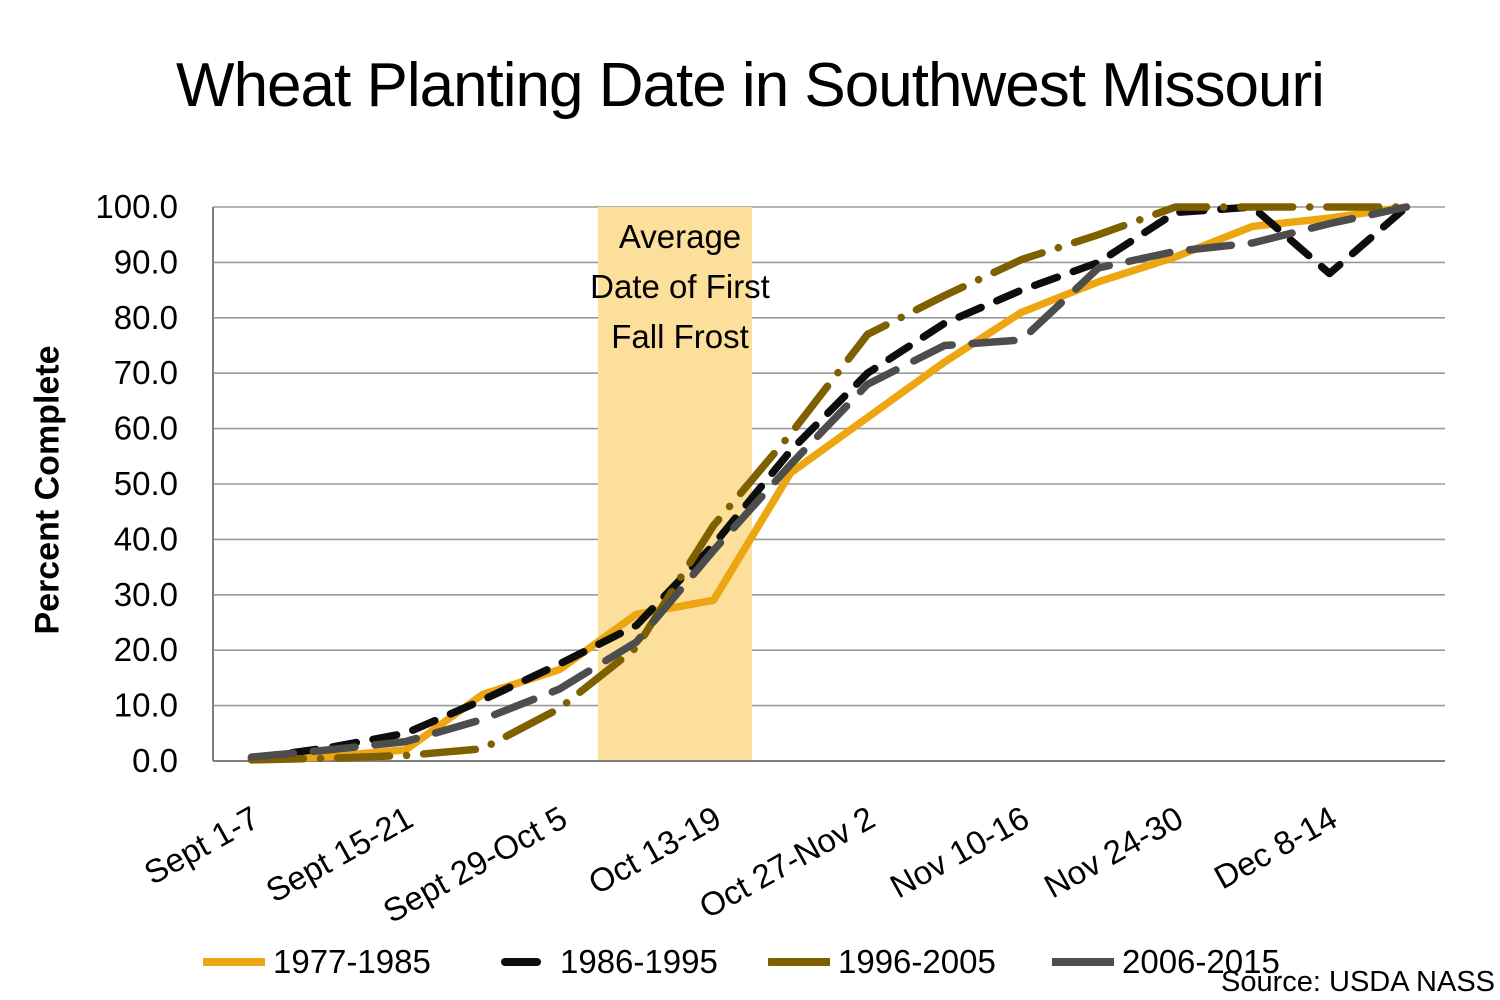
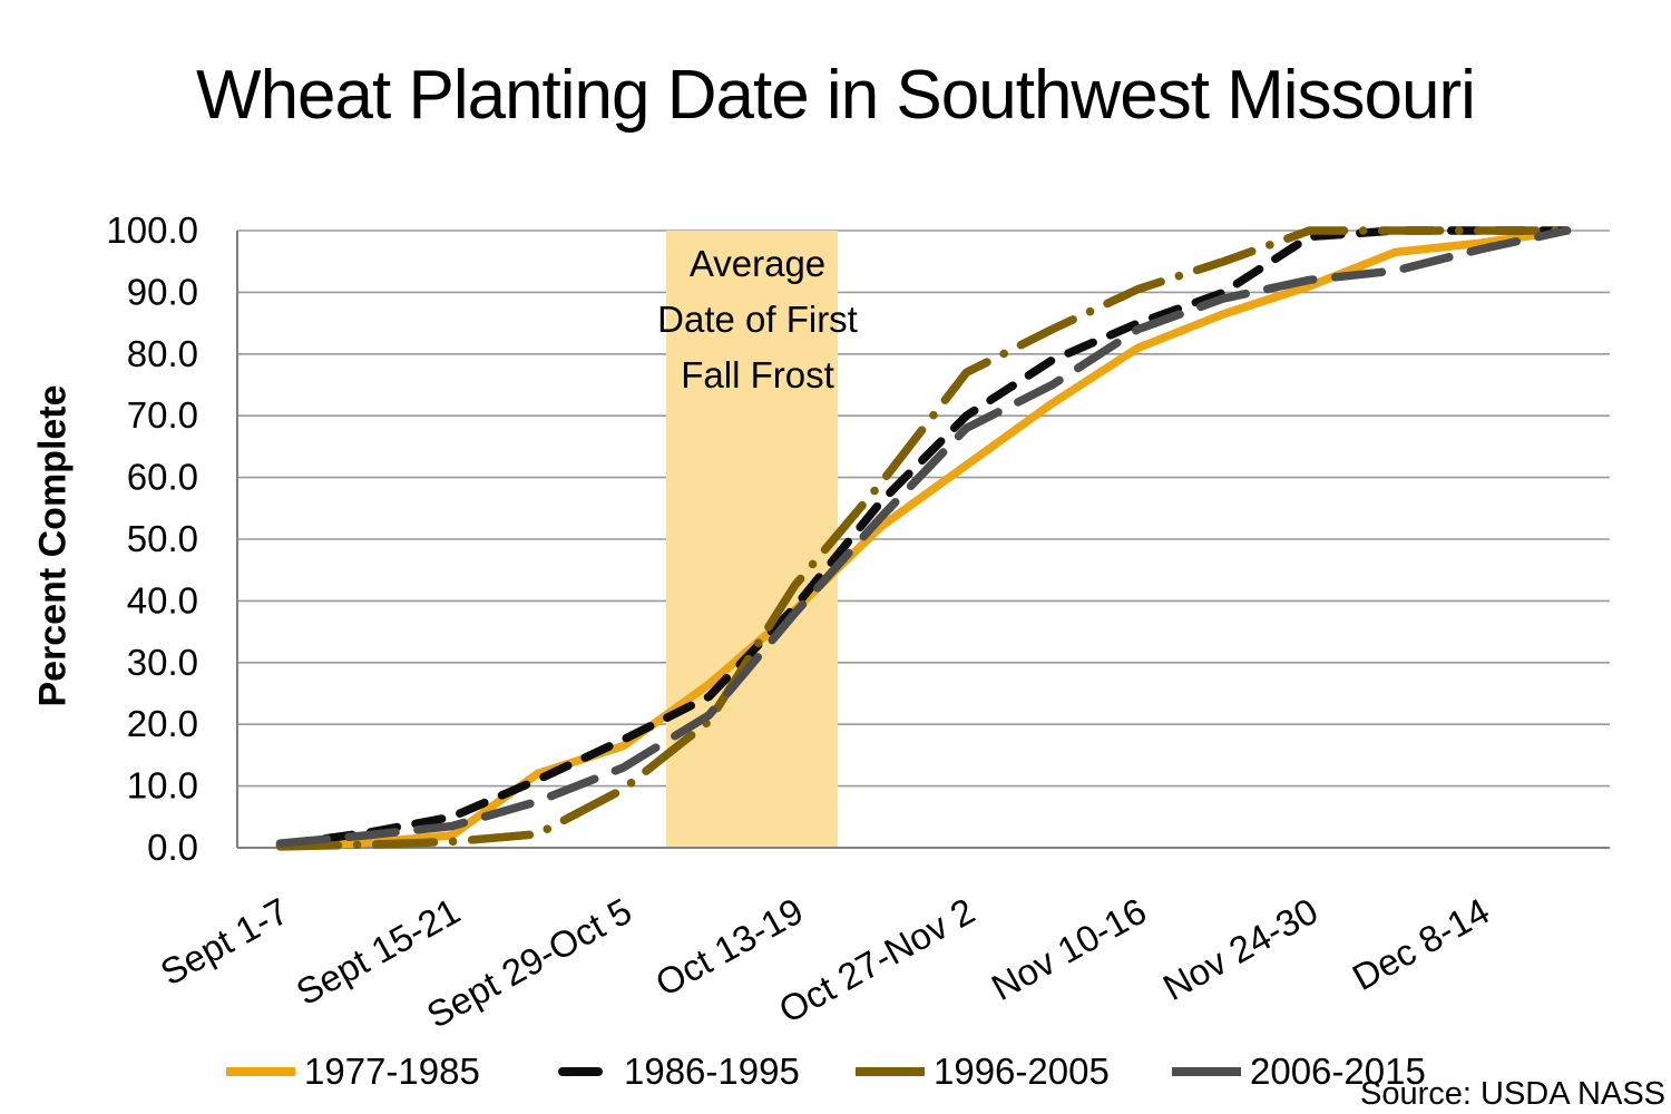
1977-1985/Oct 13-19: 29 -> 38
2006-2015/Nov 10-16: 76 -> 84
1986-1995/Dec 8-14: 88 -> 100
